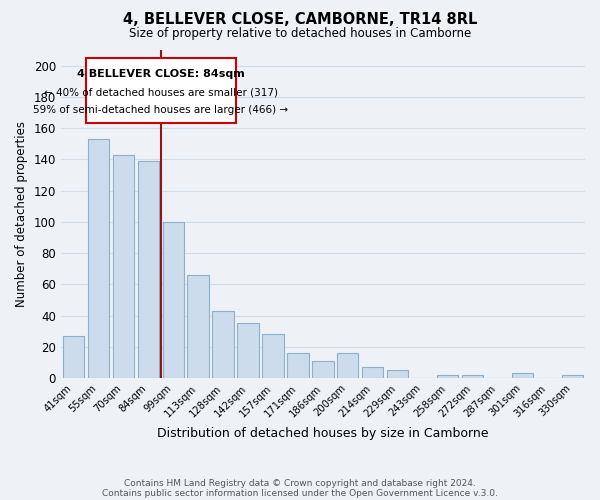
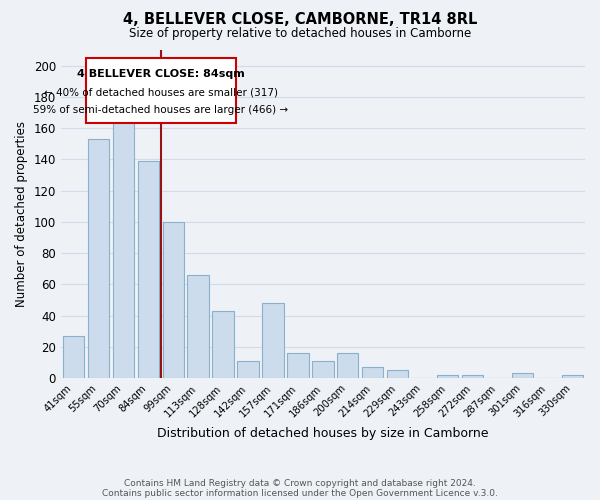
70sqm: 143 -> 164
142sqm: 35 -> 11
157sqm: 28 -> 48
